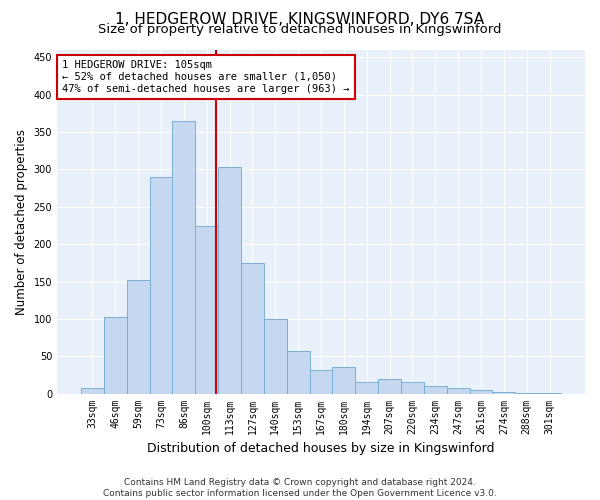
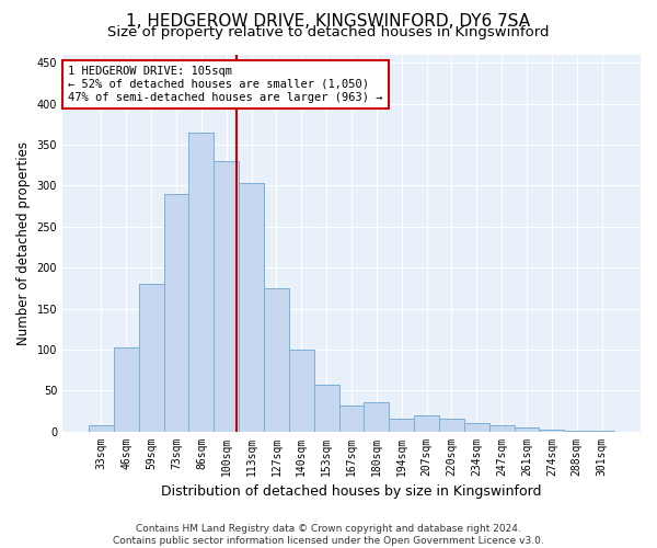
59sqm: 152 -> 180
100sqm: 224 -> 330
